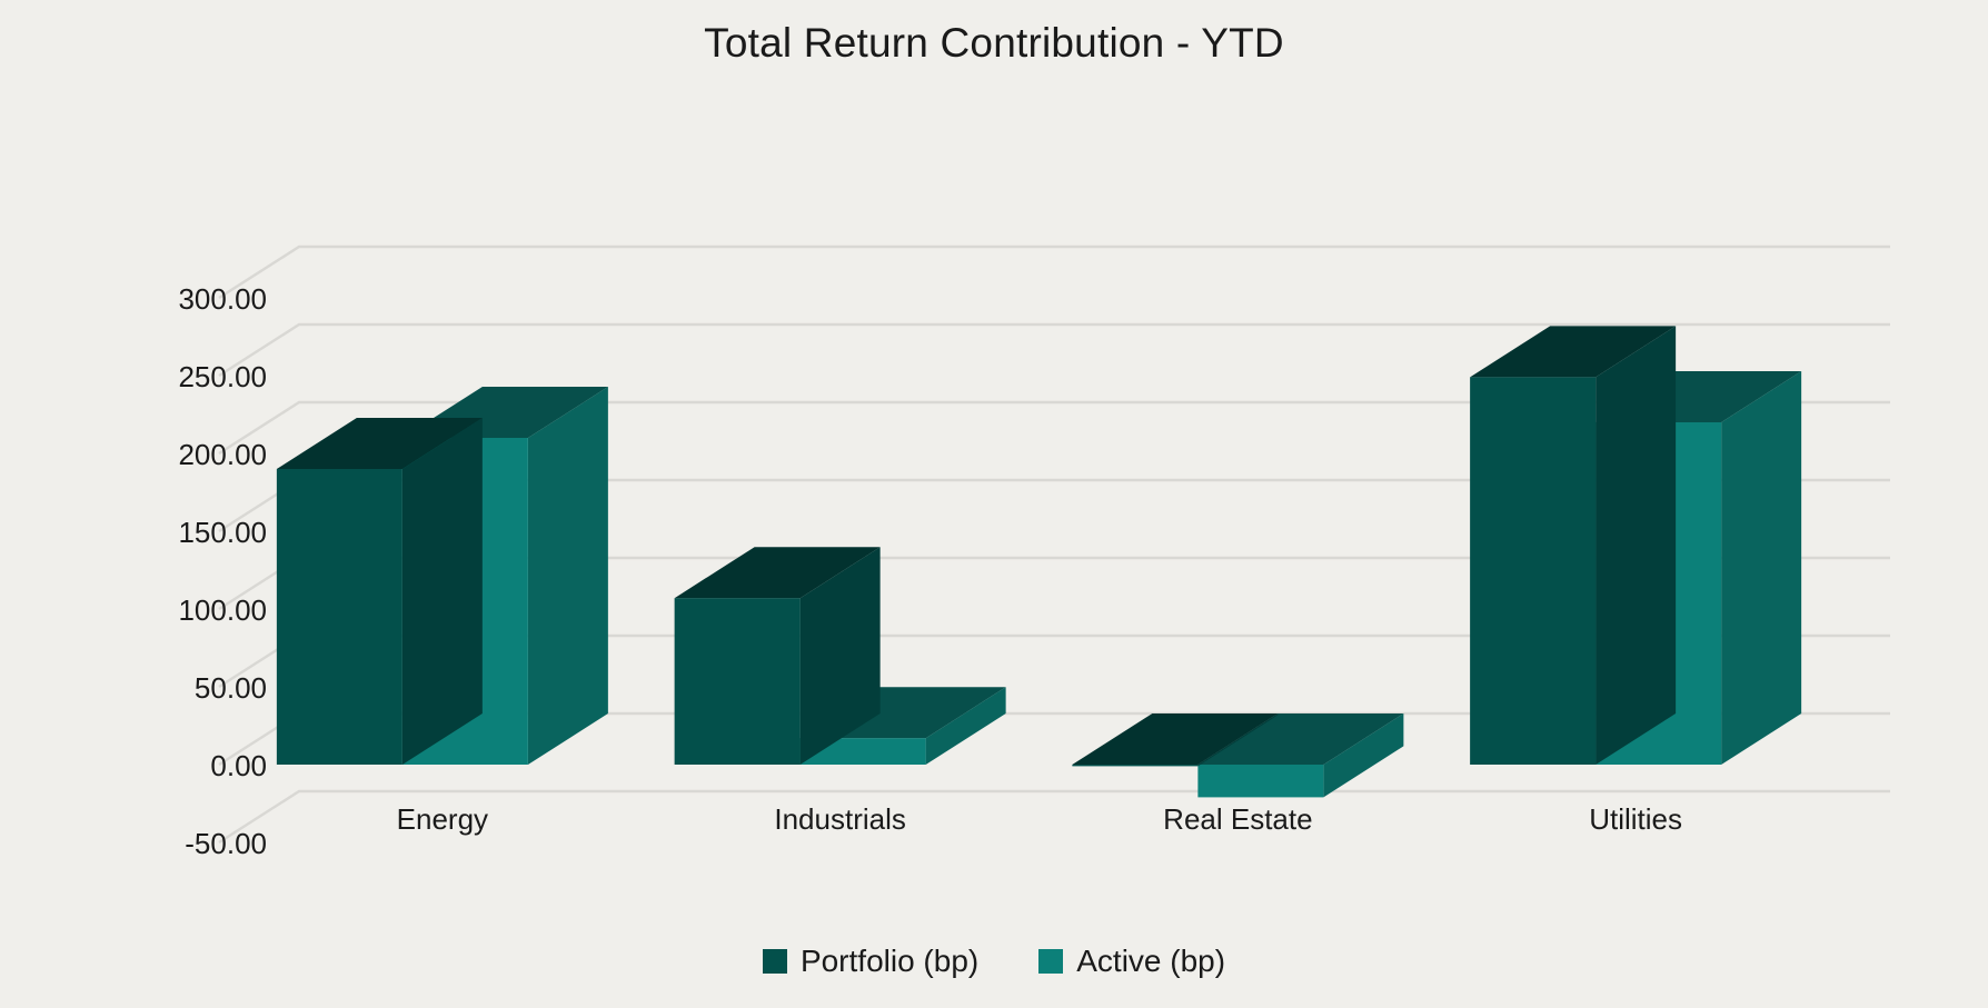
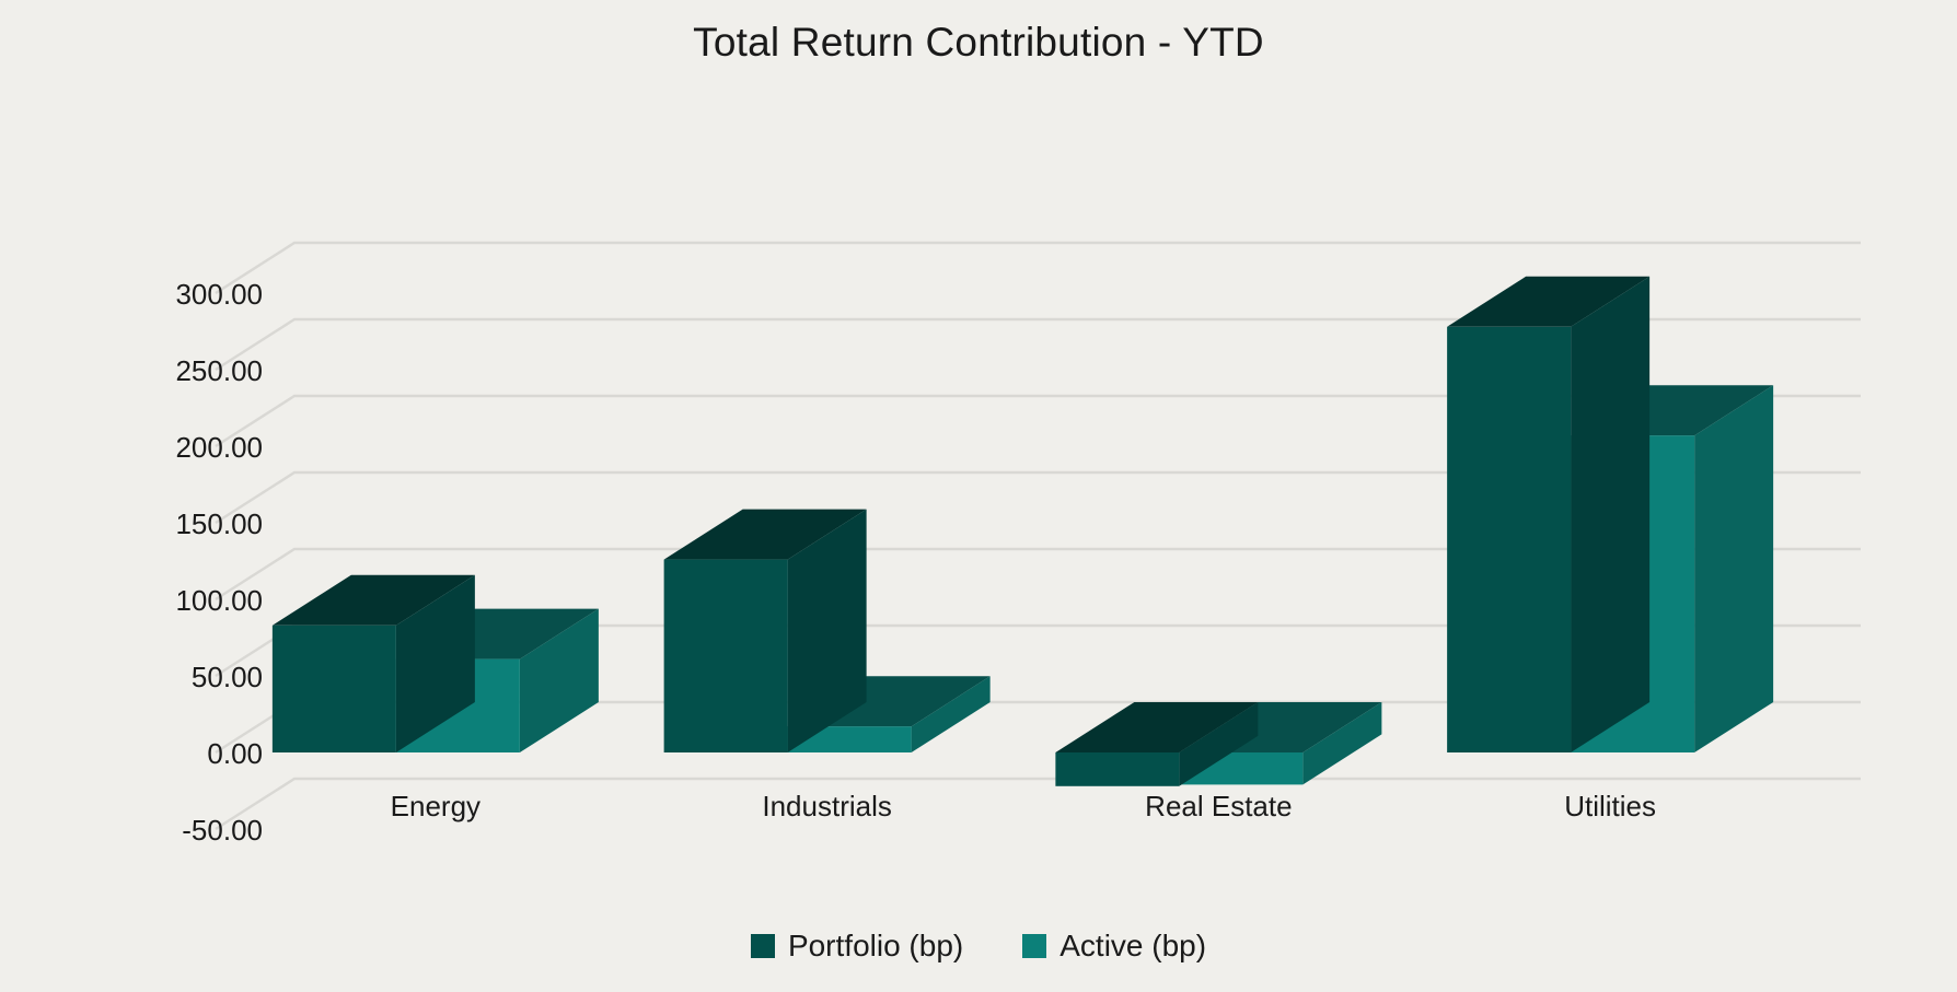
Portfolio (bp)/Energy: 190 -> 83
Active (bp)/Energy: 210 -> 61
Portfolio (bp)/Industrials: 107 -> 126
Portfolio (bp)/Real Estate: -1 -> -22
Portfolio (bp)/Utilities: 249 -> 278
Active (bp)/Utilities: 220 -> 207
